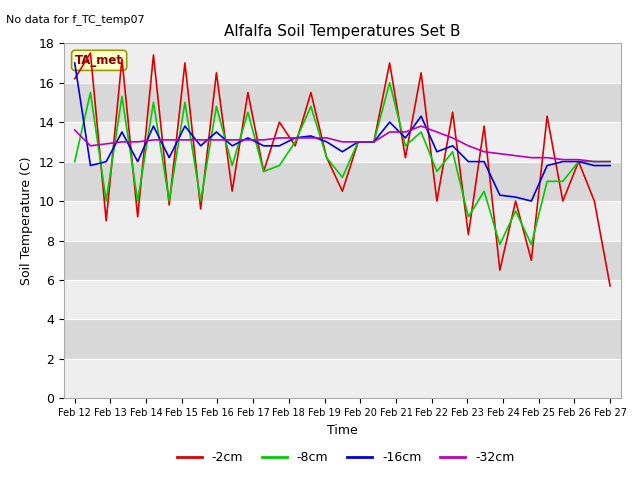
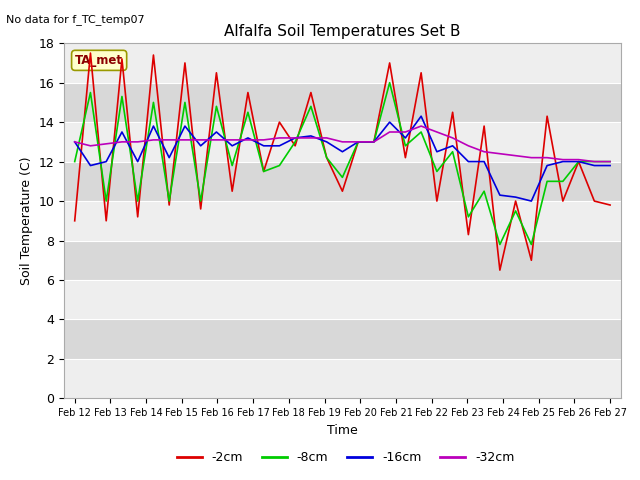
-2cm/Feb 12: 16.2 -> 9.0
-16cm/Feb 12: 17.0 -> 13.0
-32cm/Feb 12: 13.6 -> 13.0
-2cm/Feb 27: 5.7 -> 9.8
